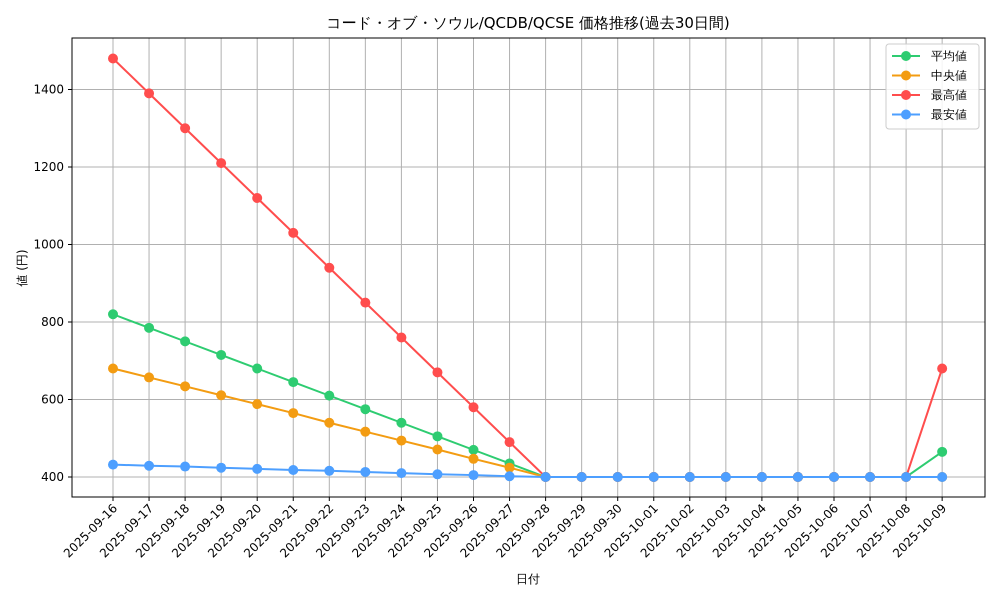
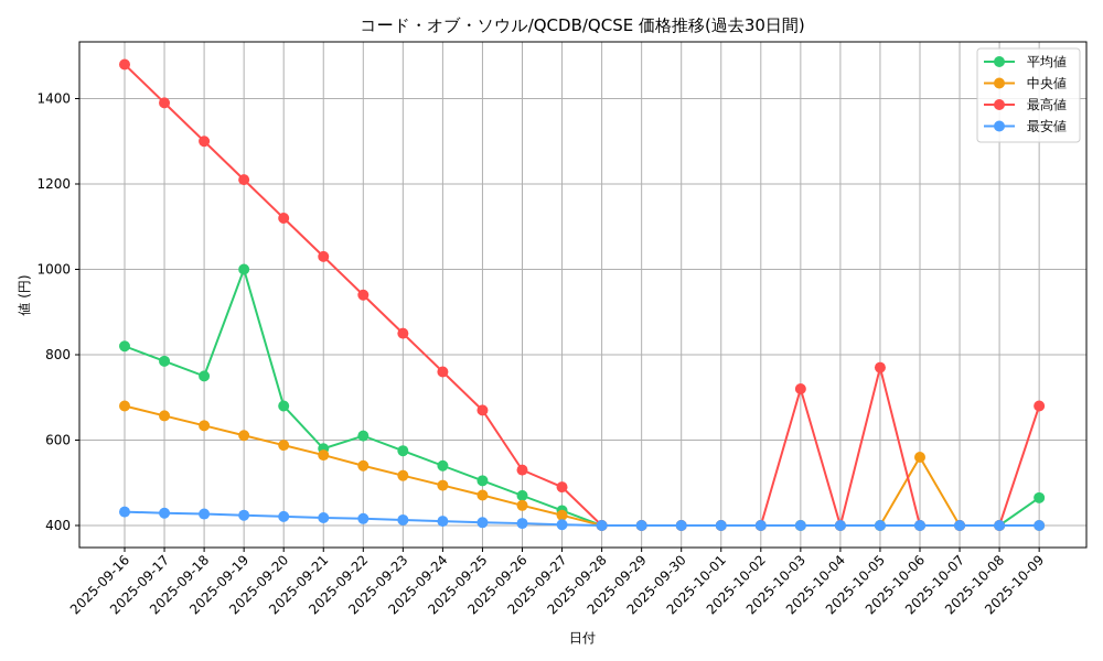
平均値/2025-09-19: 720 -> 1000
平均値/2025-09-21: 640 -> 580
最高値/2025-09-26: 580 -> 530
最高値/2025-10-03: 400 -> 720
最高値/2025-10-05: 400 -> 770
中央値/2025-10-06: 400 -> 560
